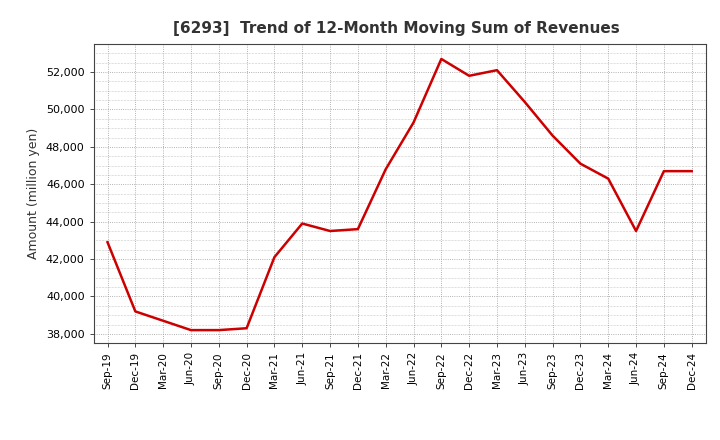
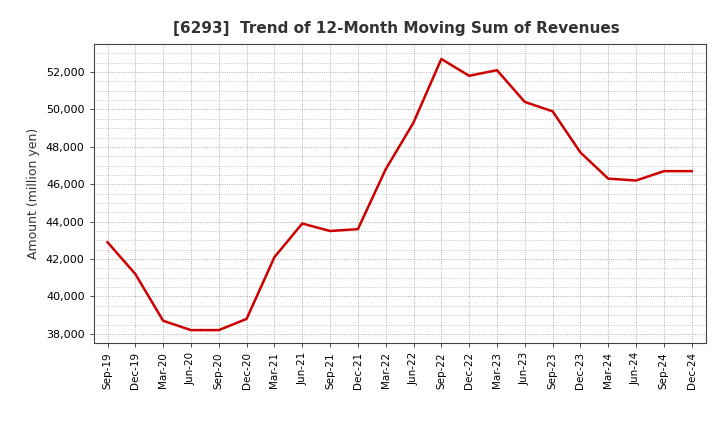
Dec-19: 39,200 -> 41,200
Dec-20: 38,300 -> 38,800
Sep-23: 48,600 -> 49,900
Dec-23: 47,100 -> 47,700
Jun-24: 43,500 -> 46,200
